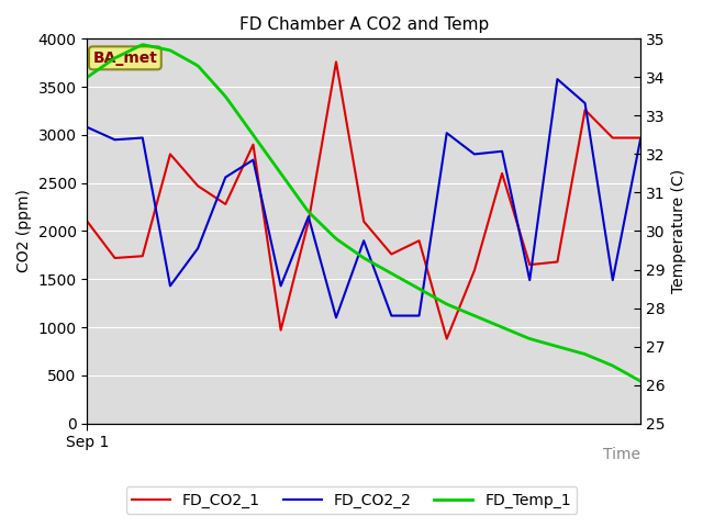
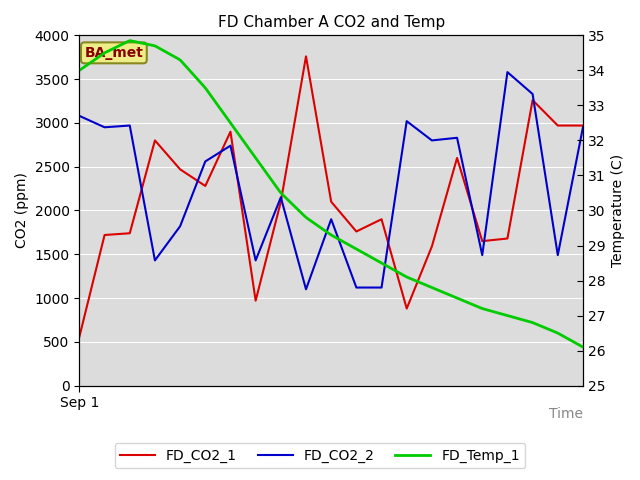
FD_CO2_1/Sep 1: 2100 -> 560
